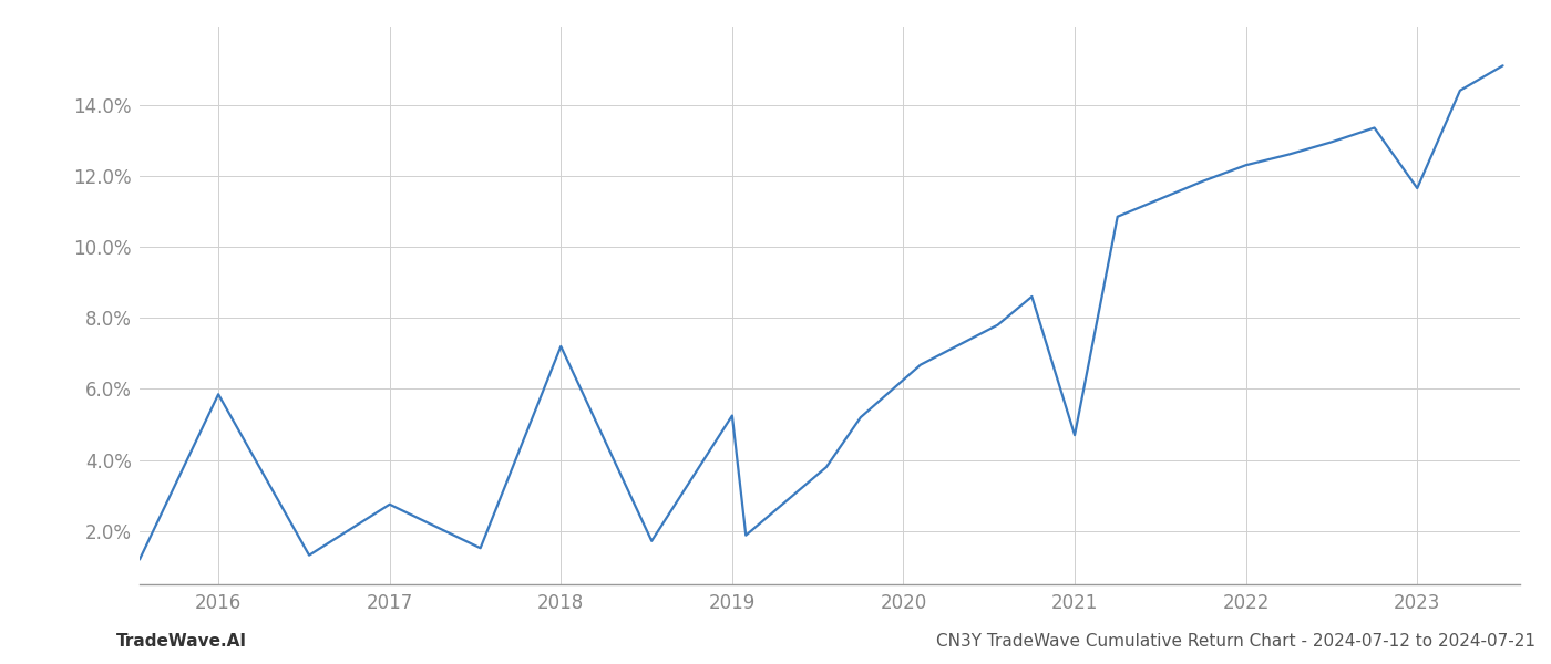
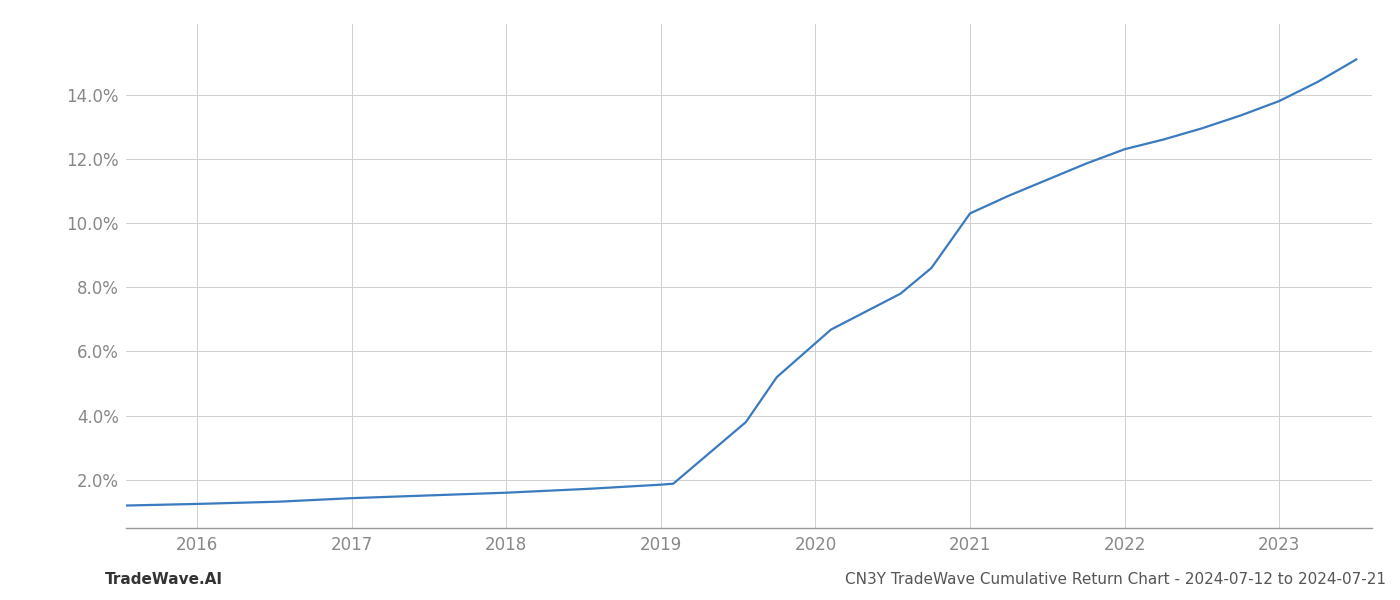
2016: 5.85% -> 1.25%
2017: 2.75% -> 1.43%
2018: 7.20% -> 1.60%
2019: 5.25% -> 1.85%
2021: 4.70% -> 10.30%
2023: 11.65% -> 13.80%
